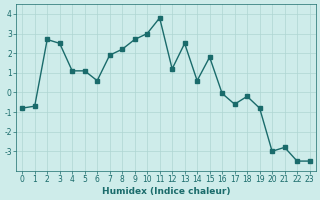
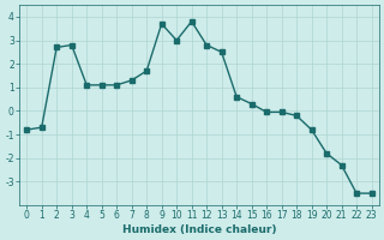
3: 2.5 -> 2.8
6: 0.6 -> 1.1
7: 1.9 -> 1.3
8: 2.2 -> 1.7
9: 2.7 -> 3.7
12: 1.2 -> 2.8
15: 1.8 -> 0.3
17: -0.6 -> -0.1
20: -3.0 -> -1.8
21: -2.8 -> -2.3
